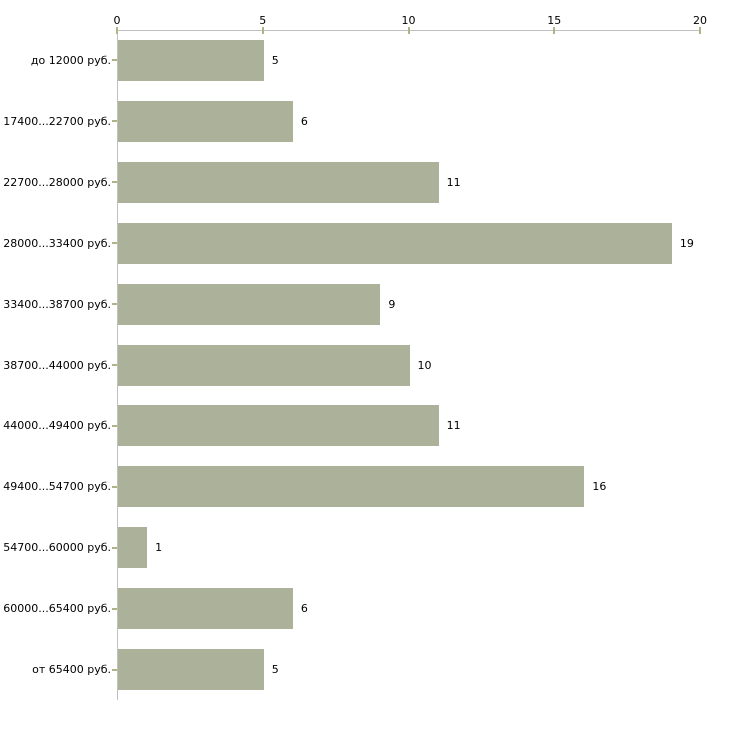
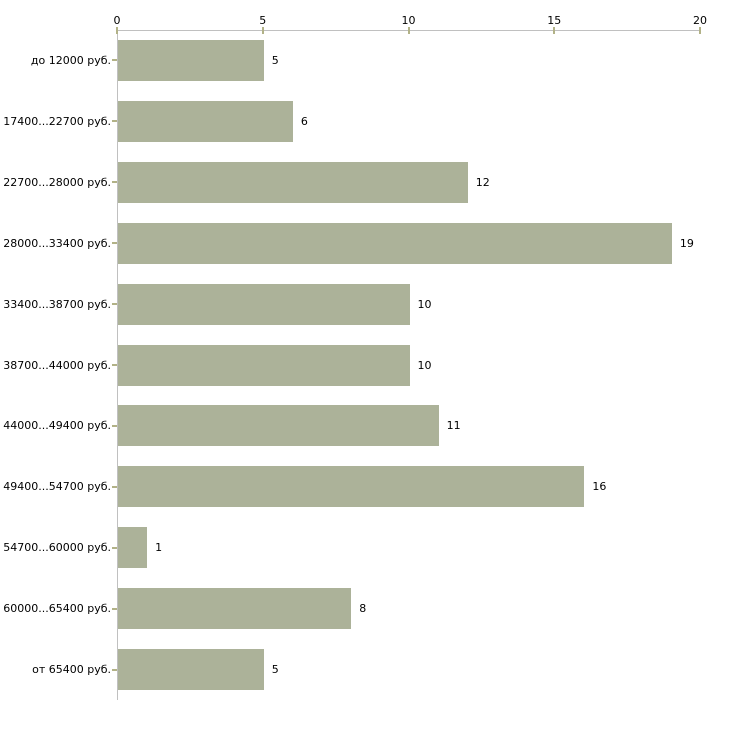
22700...28000 руб.: 11 -> 12
33400...38700 руб.: 9 -> 10
60000...65400 руб.: 6 -> 8
